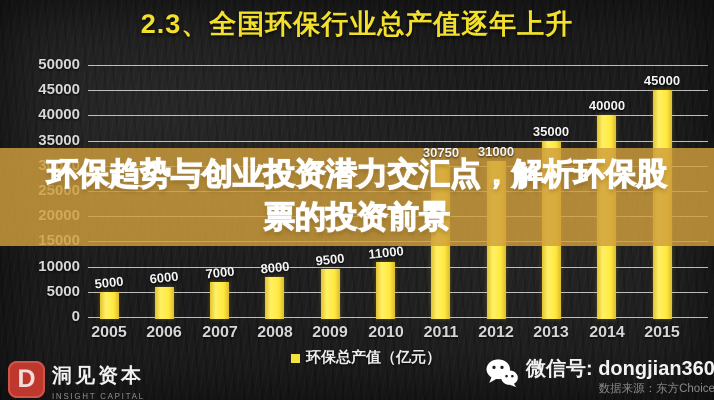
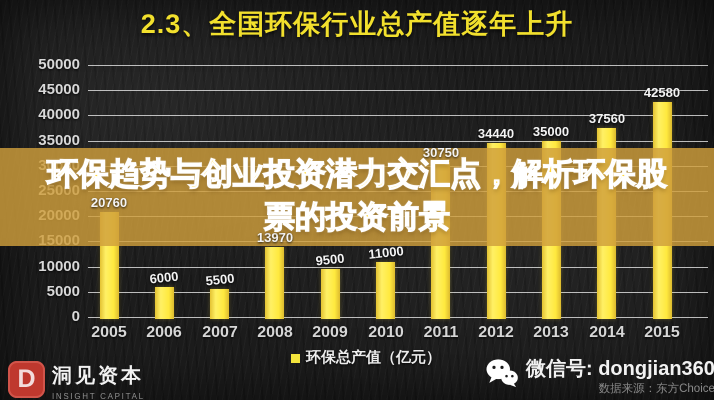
2005: 5000 -> 20760
2007: 7000 -> 5500
2008: 8000 -> 13970
2012: 31000 -> 34440
2014: 40000 -> 37560
2015: 45000 -> 42580
